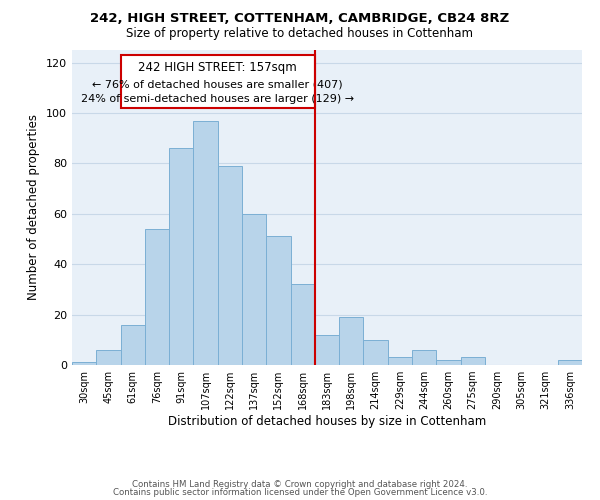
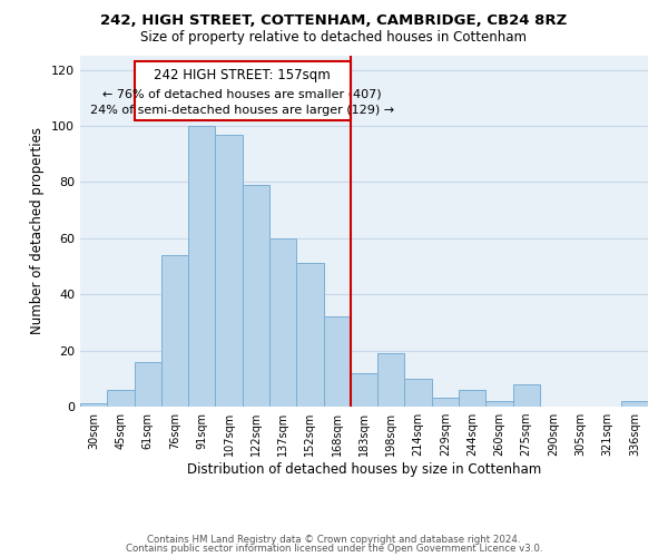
91sqm: 86 -> 100
275sqm: 3 -> 8
